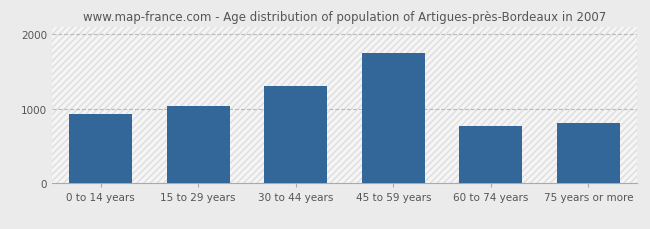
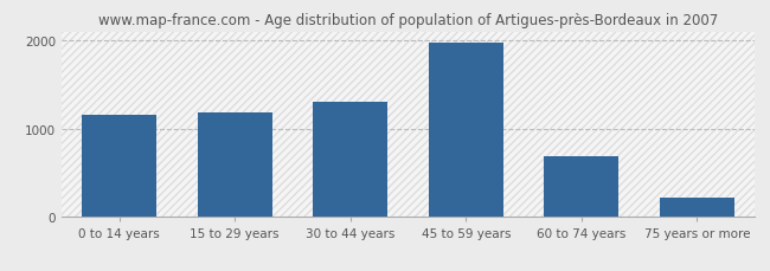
0 to 14 years: 920 -> 1150
15 to 29 years: 1040 -> 1180
45 to 59 years: 1740 -> 1980
60 to 74 years: 760 -> 680
75 years or more: 800 -> 210
